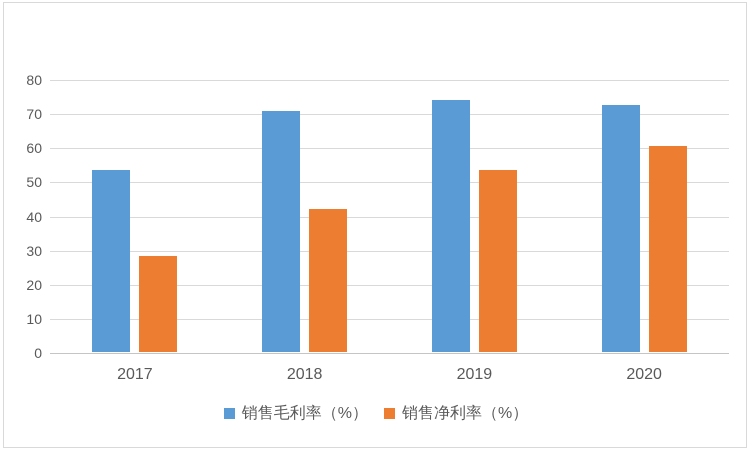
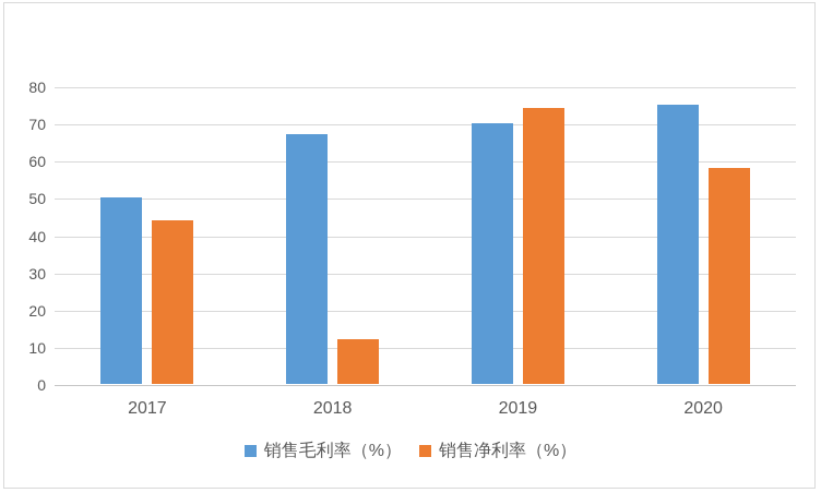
销售毛利率（%）/2017: 53 -> 50
销售净利率（%）/2017: 28 -> 44
销售毛利率（%）/2018: 71 -> 67
销售净利率（%）/2018: 42 -> 12
销售毛利率（%）/2019: 74 -> 70
销售净利率（%）/2019: 53 -> 74
销售毛利率（%）/2020: 72 -> 75
销售净利率（%）/2020: 60 -> 58
